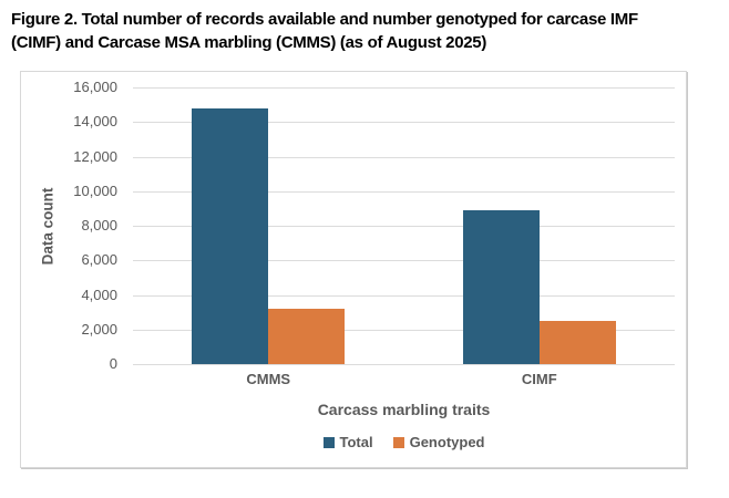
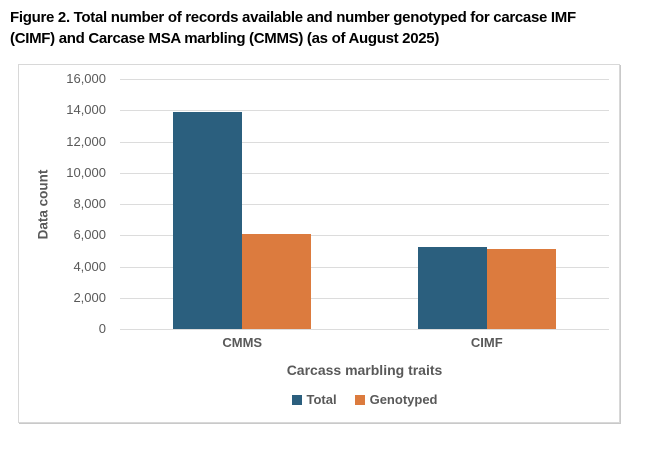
Total/CMMS: 14800 -> 13900
Genotyped/CMMS: 3200 -> 6000
Total/CIMF: 8900 -> 5200
Genotyped/CIMF: 2500 -> 5100
